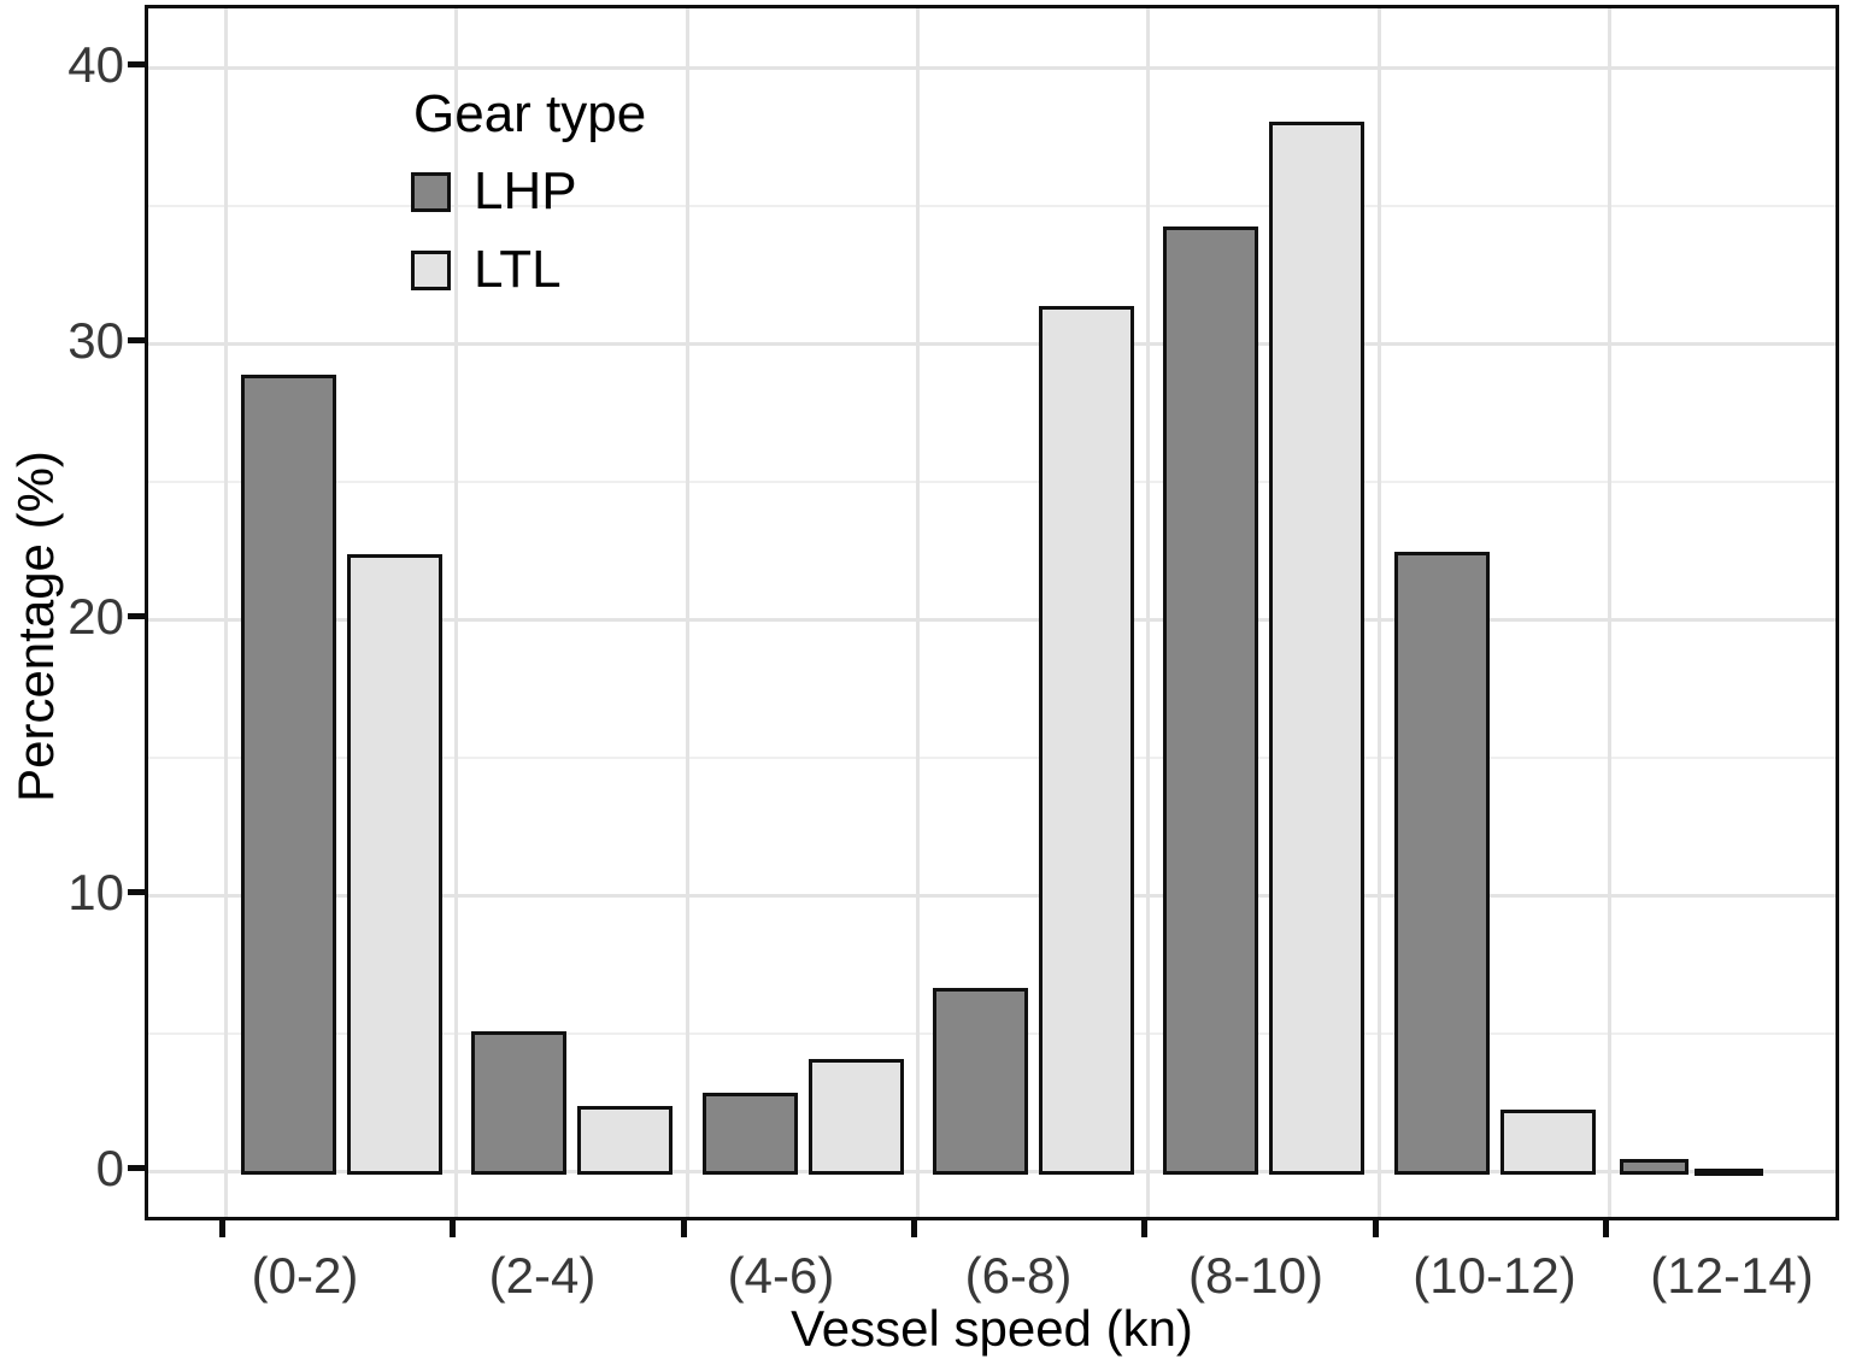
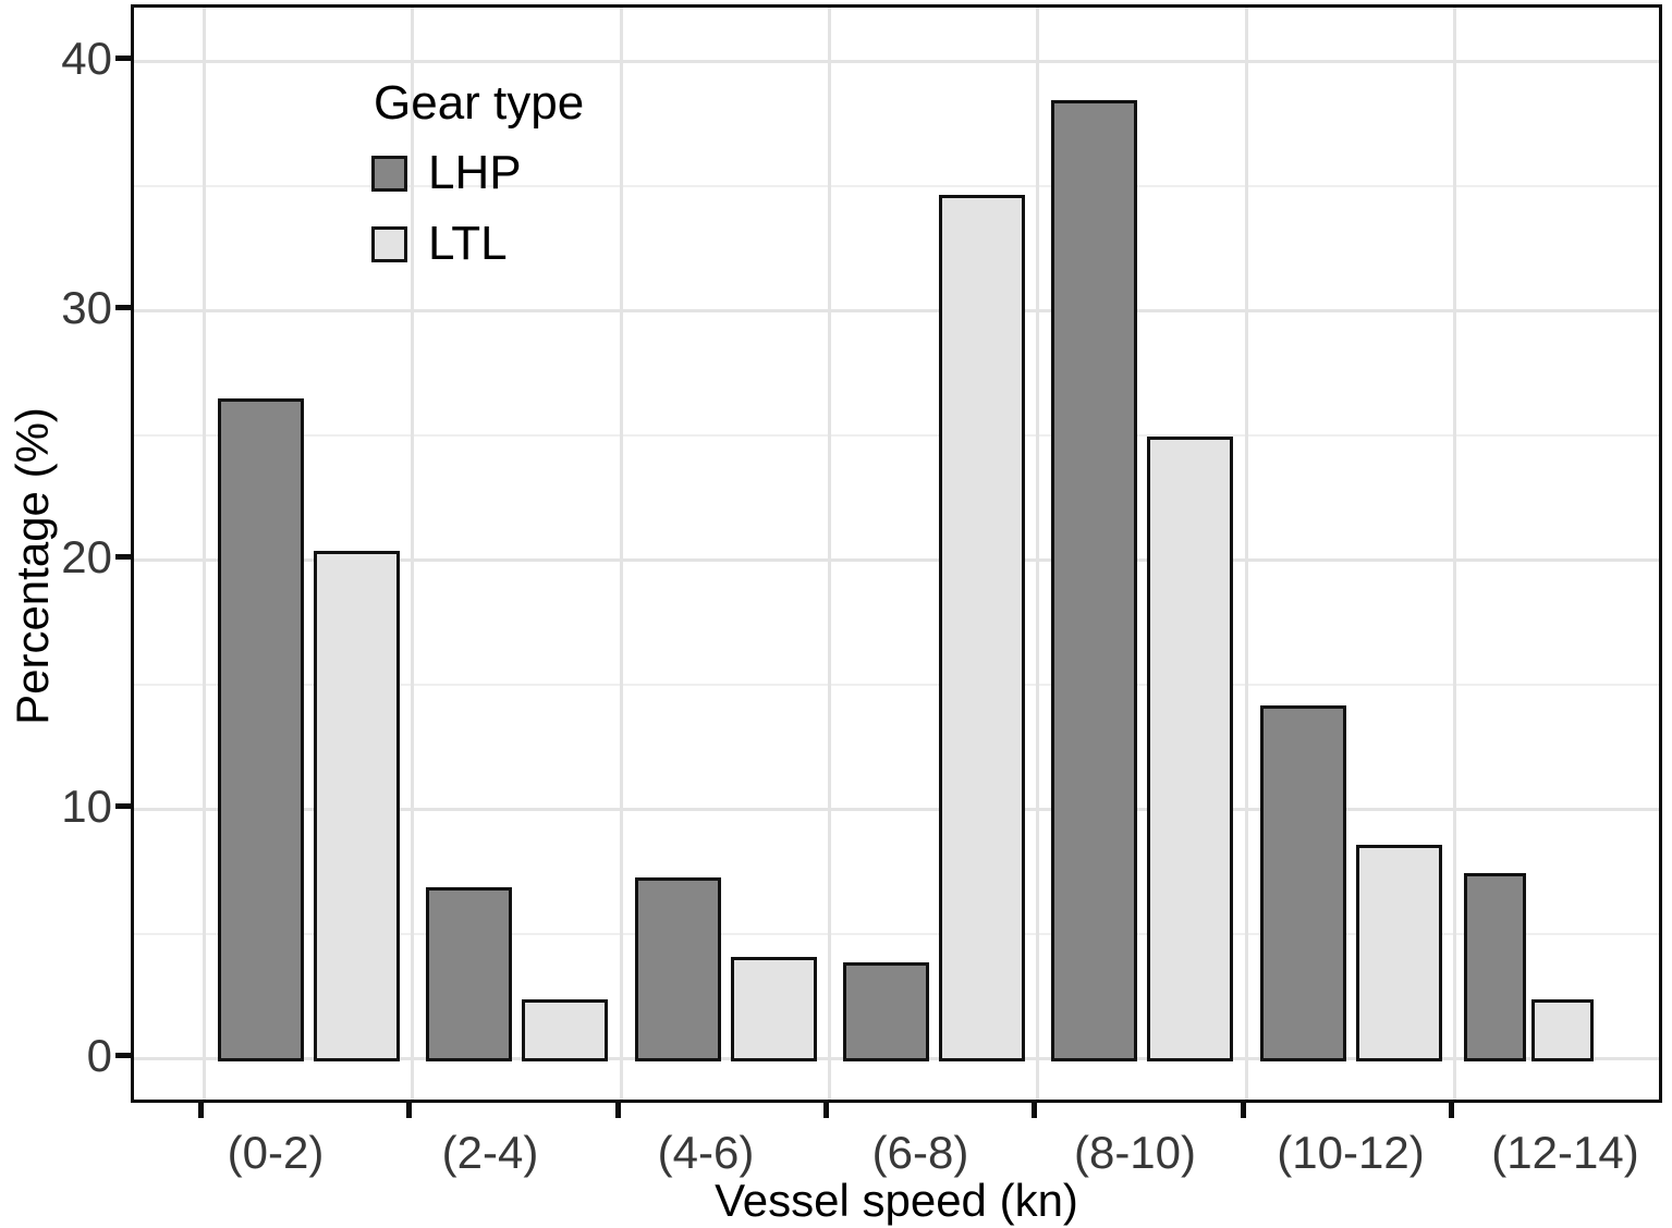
LHP/(0-2): 28.8 -> 26.4
LTL/(0-2): 22.3 -> 20.3
LHP/(2-4): 5.0 -> 6.8
LHP/(4-6): 2.8 -> 7.2
LHP/(6-8): 6.6 -> 3.8
LTL/(6-8): 31.3 -> 34.6
LHP/(8-10): 34.2 -> 38.4
LTL/(8-10): 38.0 -> 24.9
LHP/(10-12): 22.4 -> 14.1
LTL/(10-12): 2.2 -> 8.5
LHP/(12-14): 0.4 -> 7.4
LTL/(12-14): 0.1 -> 2.3
